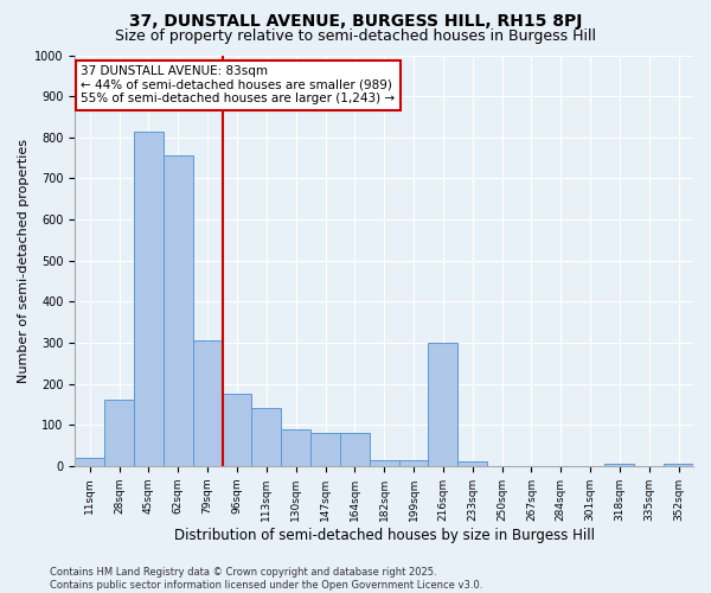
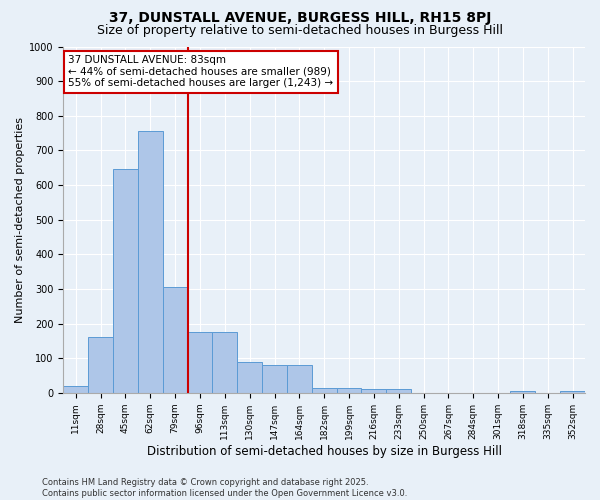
45sqm: 815 -> 645
113sqm: 140 -> 175
216sqm: 300 -> 10
